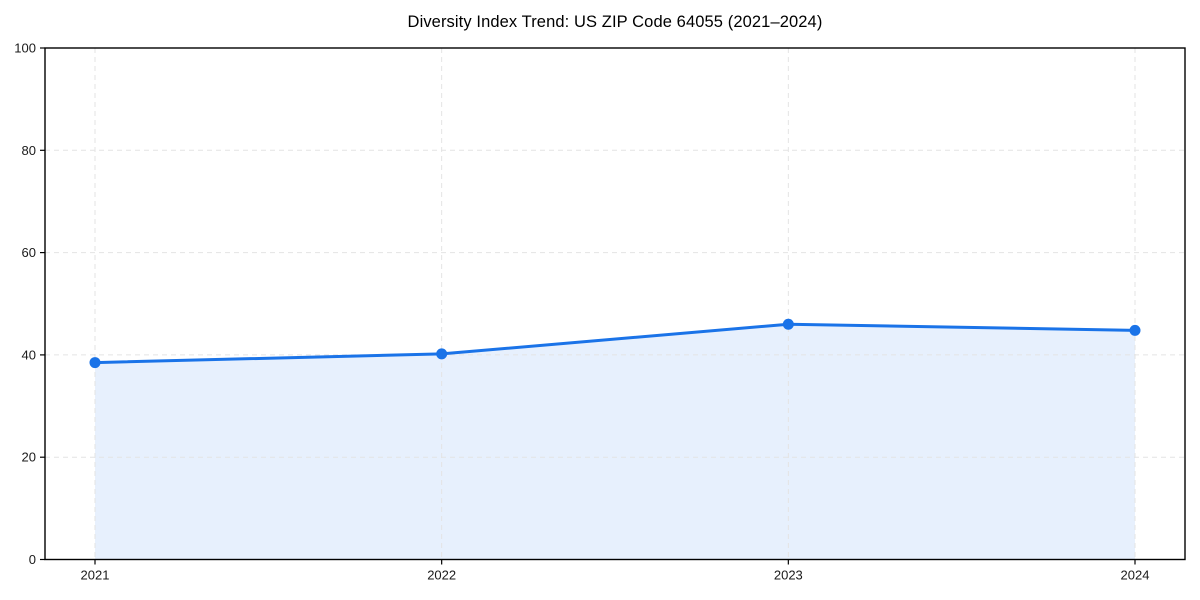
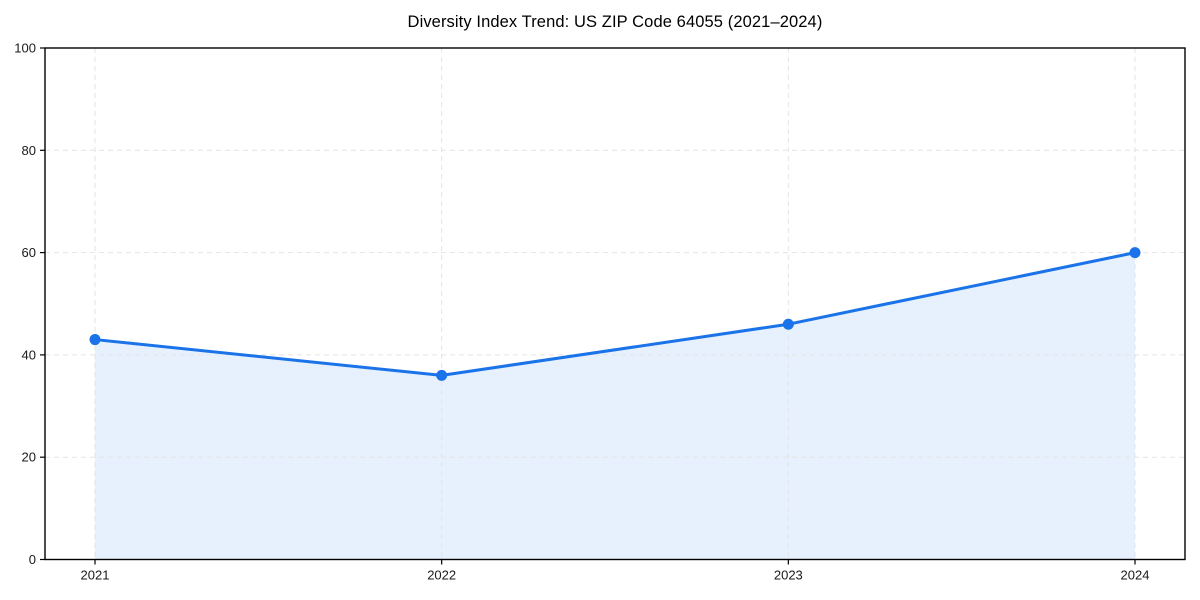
2021: 38 -> 43
2022: 40 -> 36
2024: 45 -> 60
